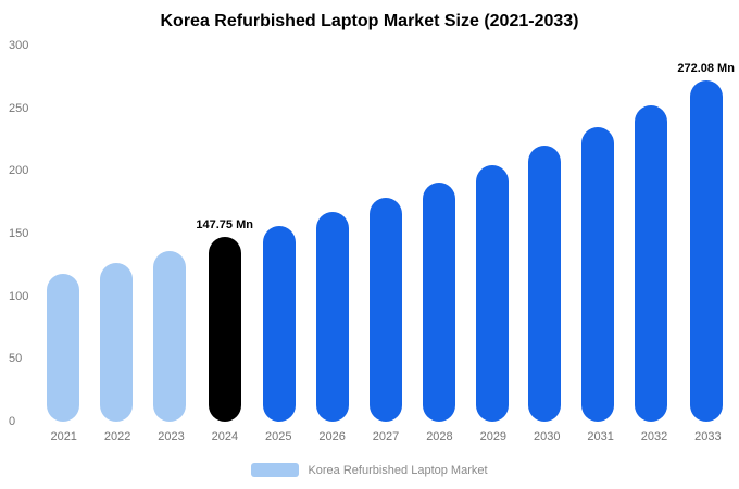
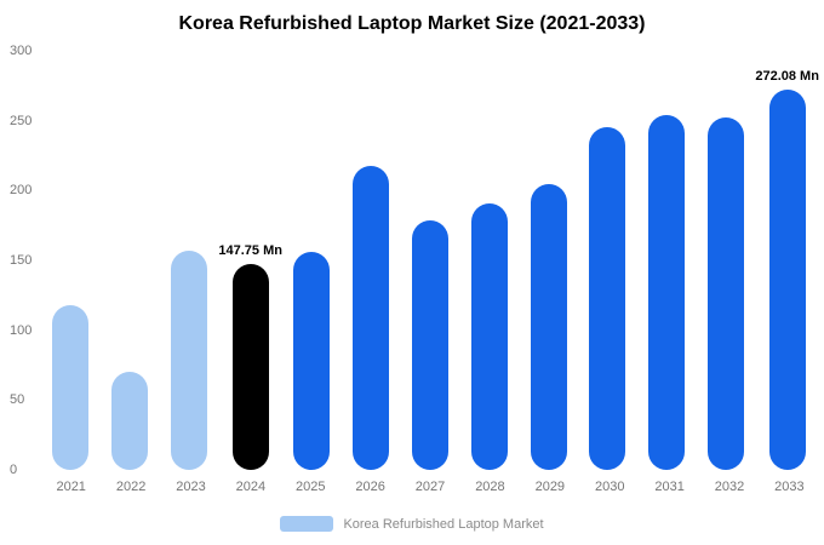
2022: 127 -> 70
2023: 136 -> 157
2026: 167 -> 218
2030: 220 -> 245
2031: 235 -> 254
